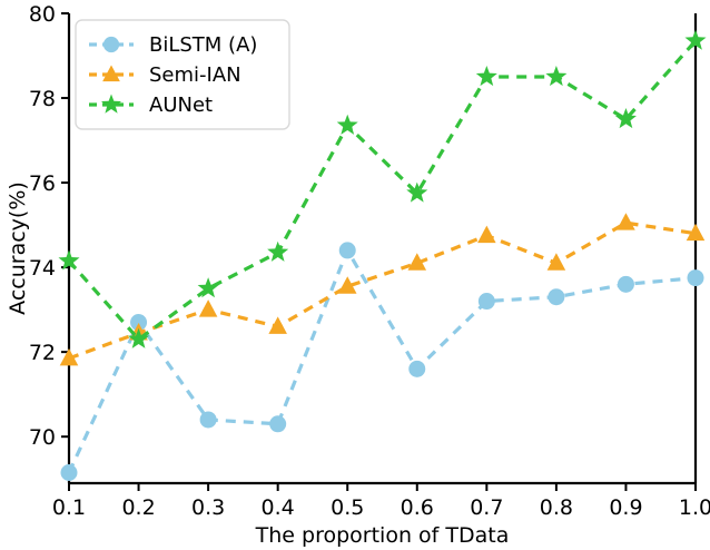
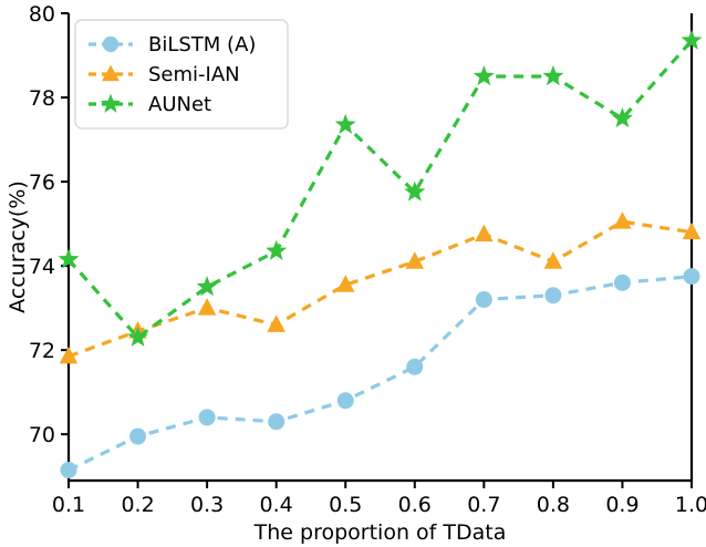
BiLSTM (A)/0.2: 72.7 -> 70.0
BiLSTM (A)/0.5: 74.4 -> 70.8
